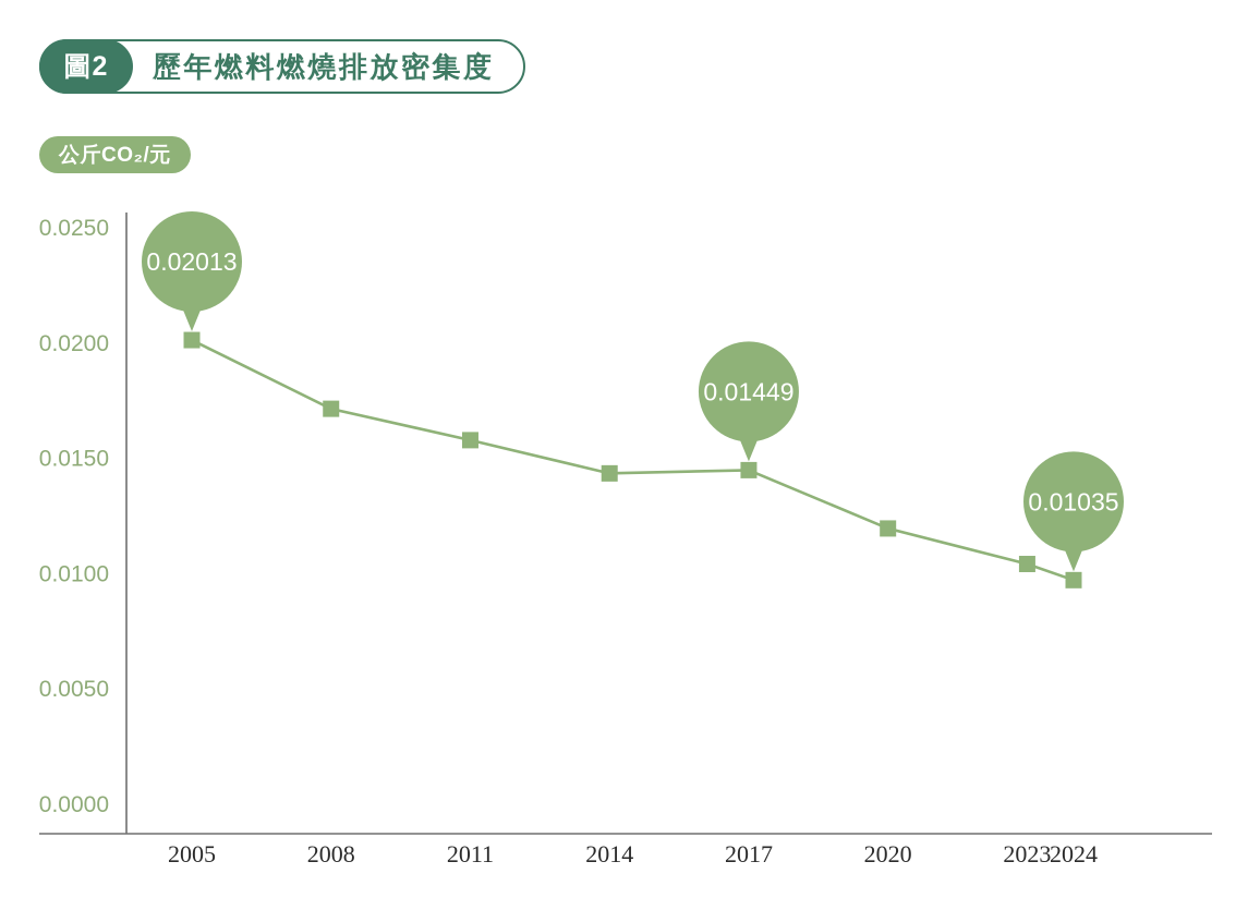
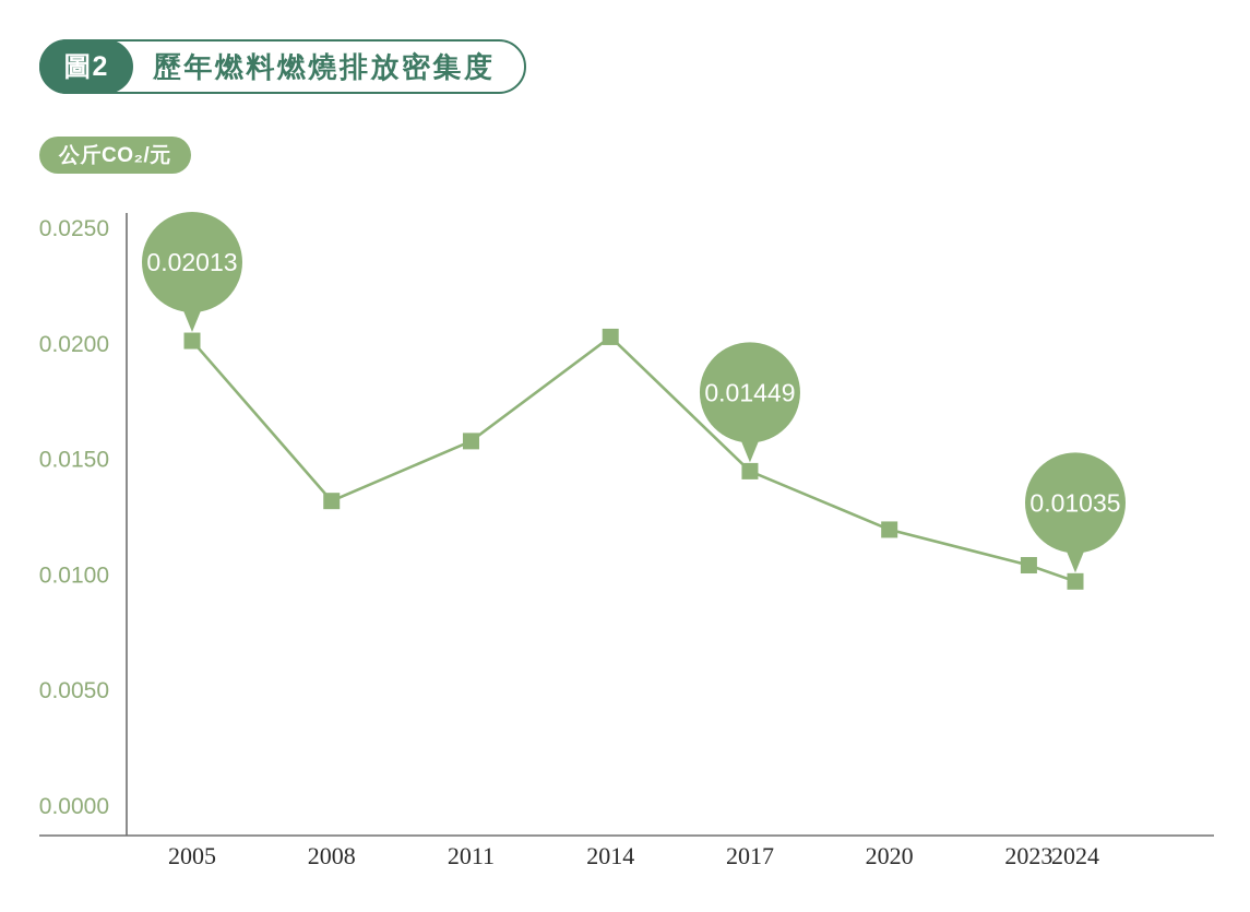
2008: 0.0171 -> 0.0132
2014: 0.0143 -> 0.0203
